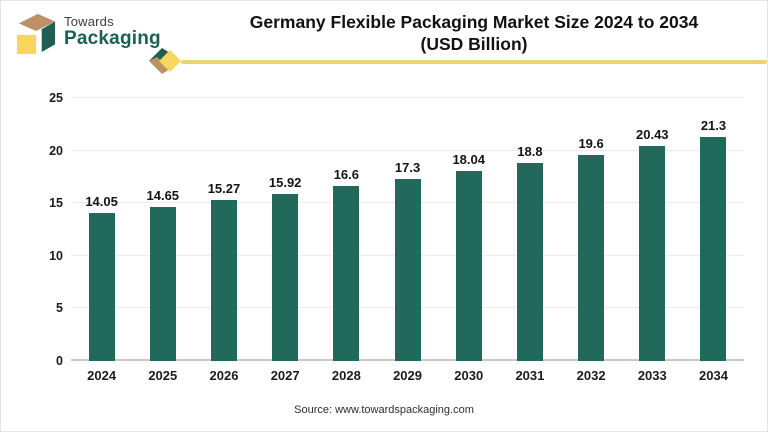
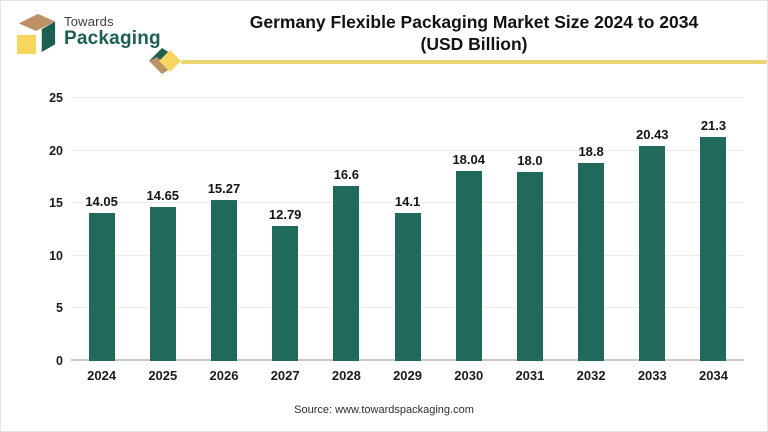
2027: 15.92 -> 12.79
2029: 17.3 -> 14.1
2031: 18.8 -> 18.0
2032: 19.6 -> 18.8
